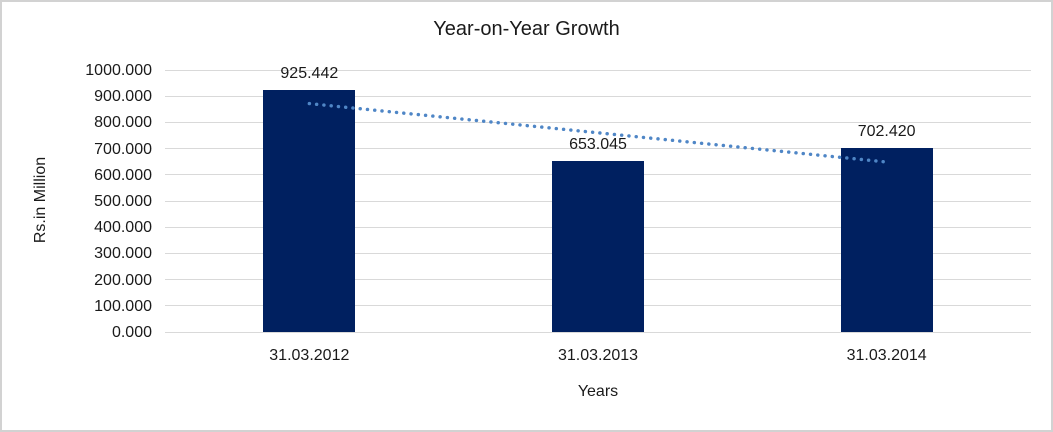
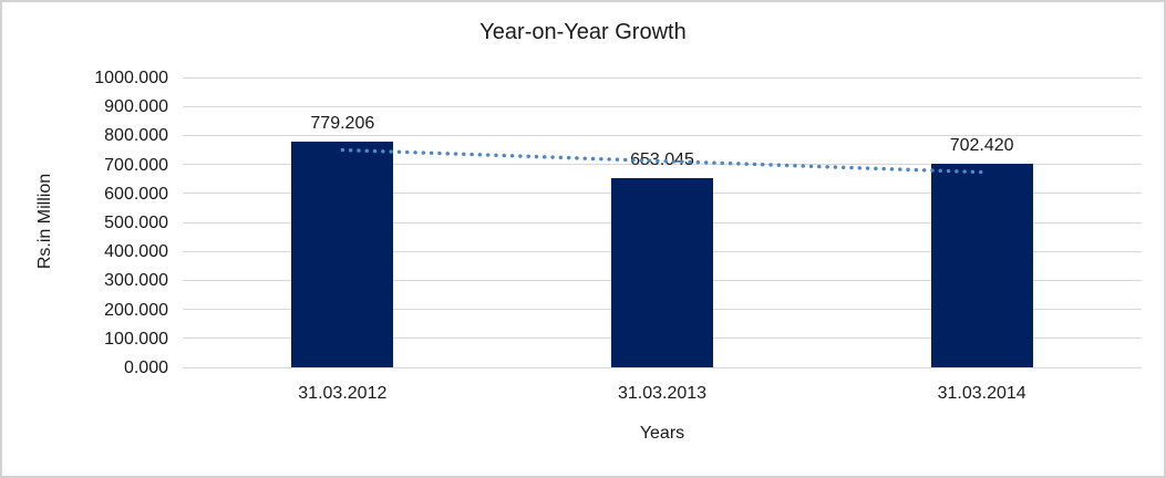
31.03.2012: 925.442 -> 779.206
